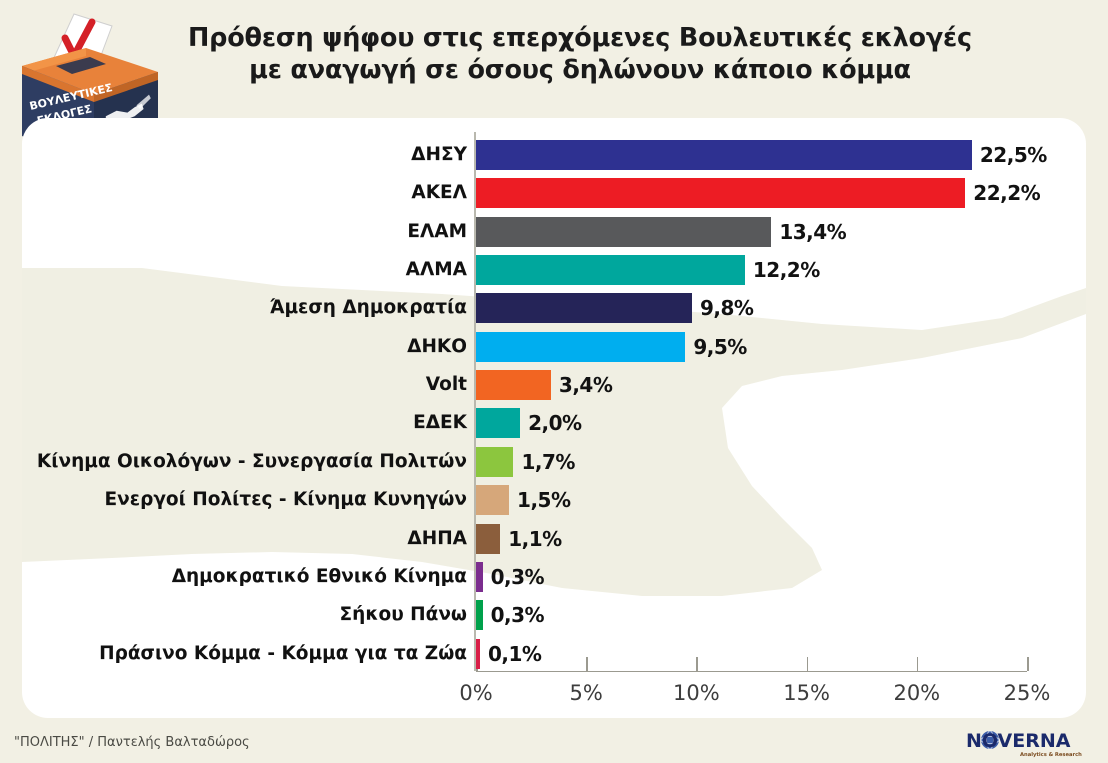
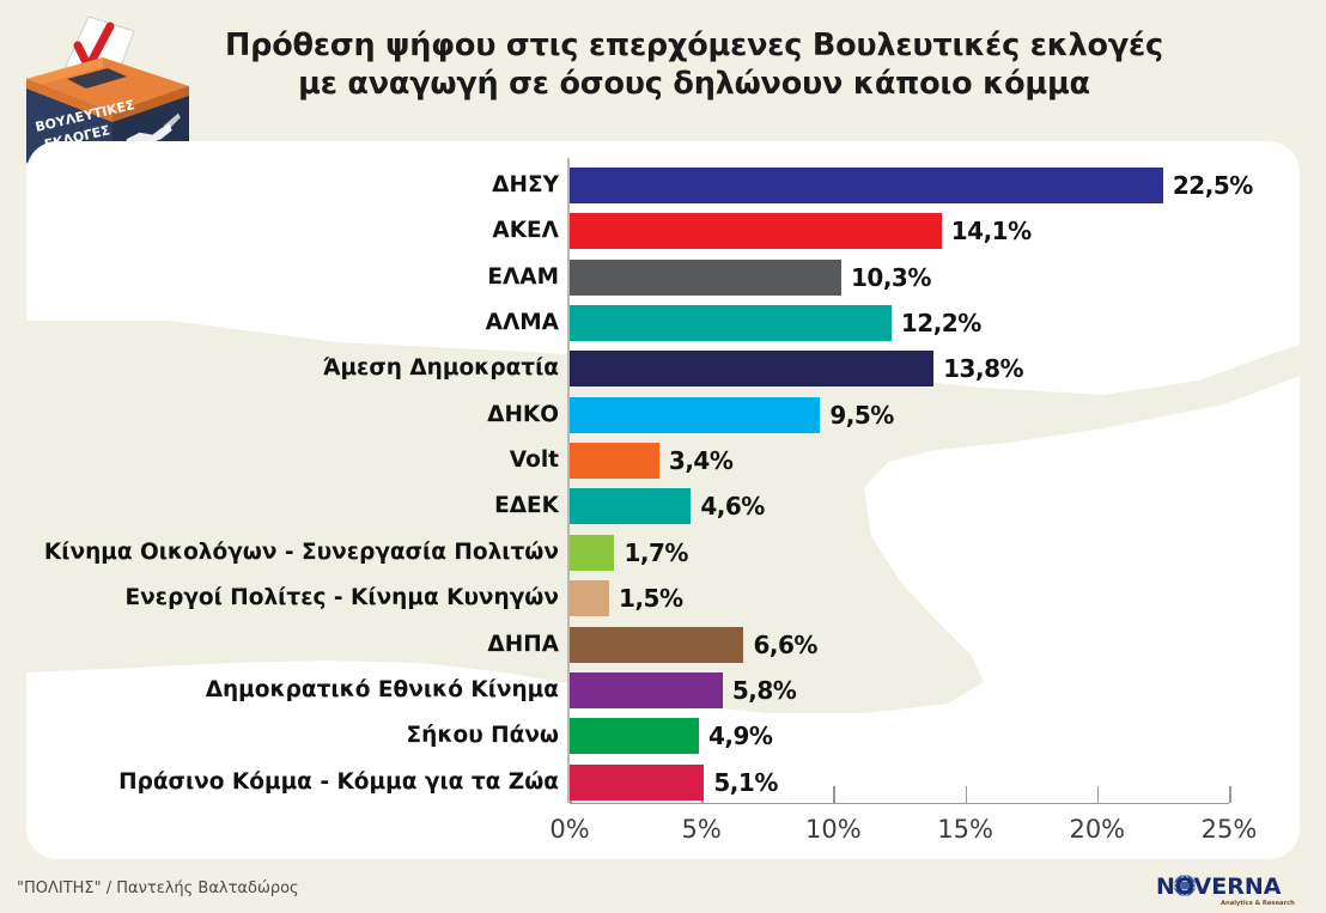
ΑΚΕΛ: 22,2% -> 14,1%
ΕΛΑΜ: 13,4% -> 10,3%
Άμεση Δημοκρατία: 9,8% -> 13,8%
ΕΔΕΚ: 2,0% -> 4,6%
ΔΗΠΑ: 1,1% -> 6,6%
Δημοκρατικό Εθνικό Κίνημα: 0,3% -> 5,8%
Σήκου Πάνω: 0,3% -> 4,9%
Πράσινο Κόμμα - Κόμμα για τα Ζώα: 0,1% -> 5,1%
